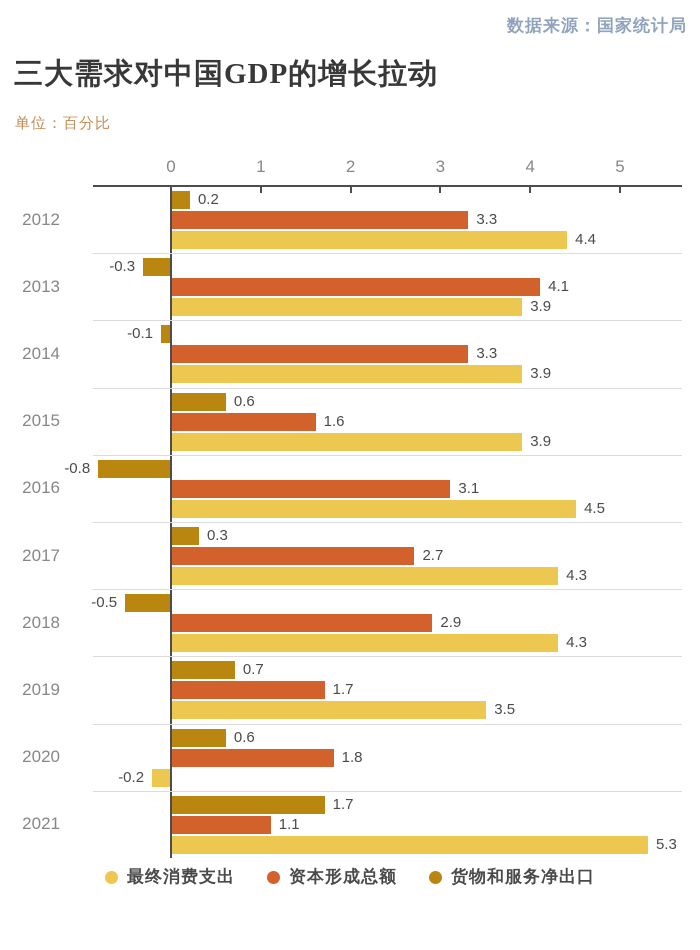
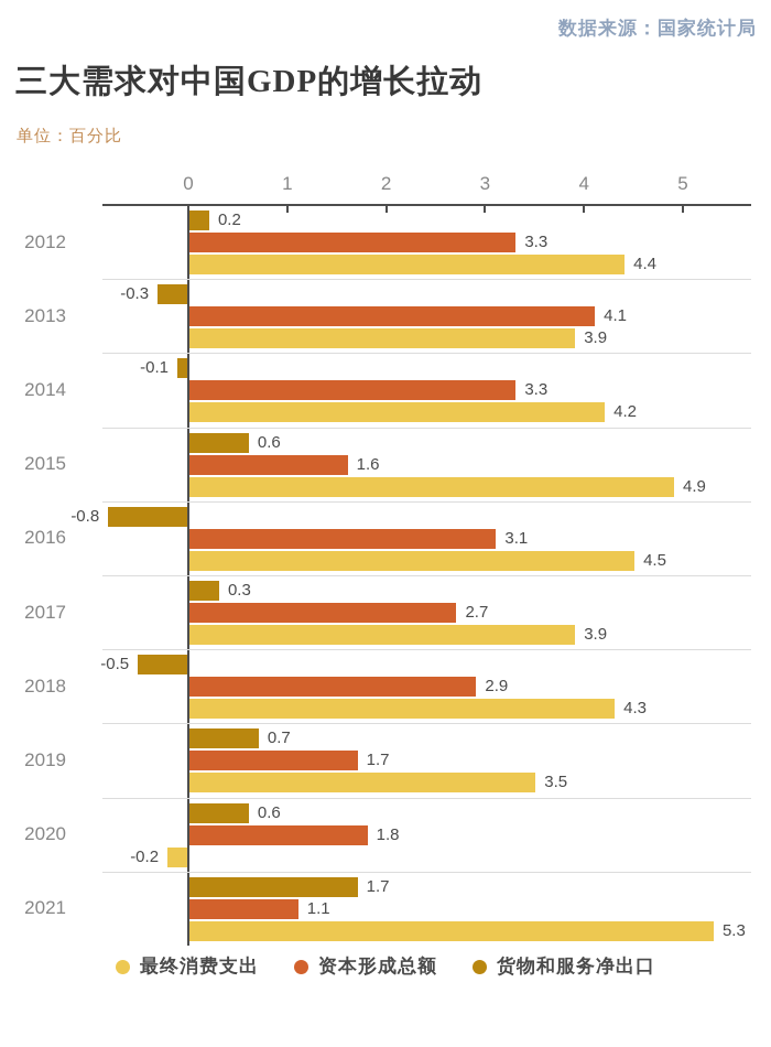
最终消费支出/2014: 3.9 -> 4.2
最终消费支出/2015: 3.9 -> 4.9
最终消费支出/2017: 4.3 -> 3.9
